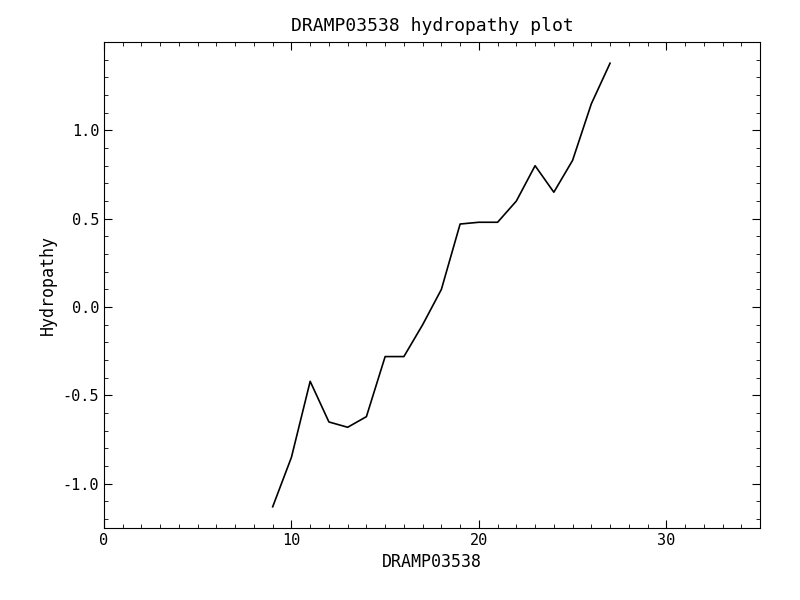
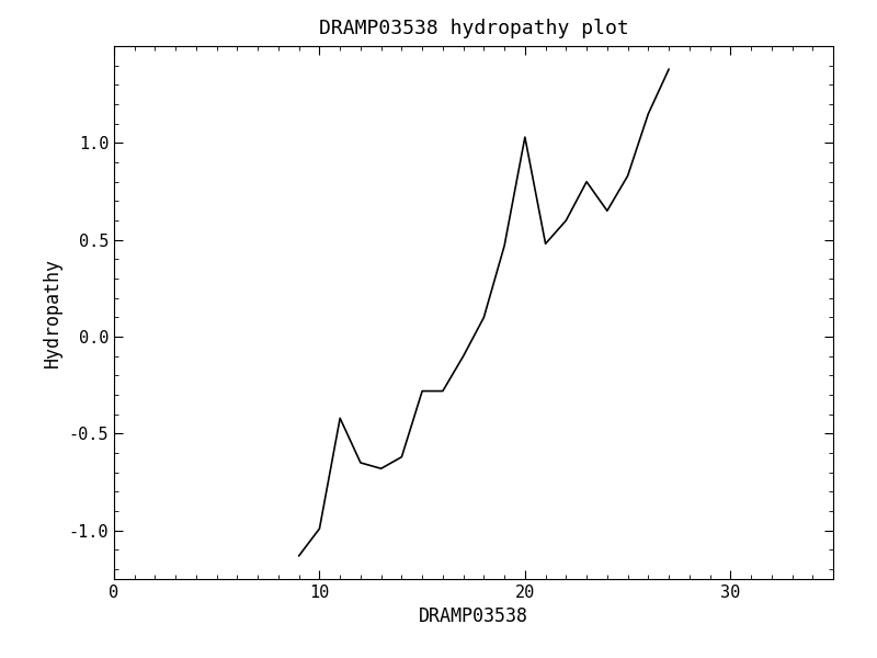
10: -0.85 -> -0.99
20: 0.48 -> 1.03
